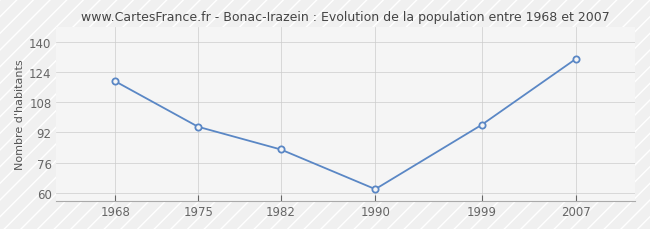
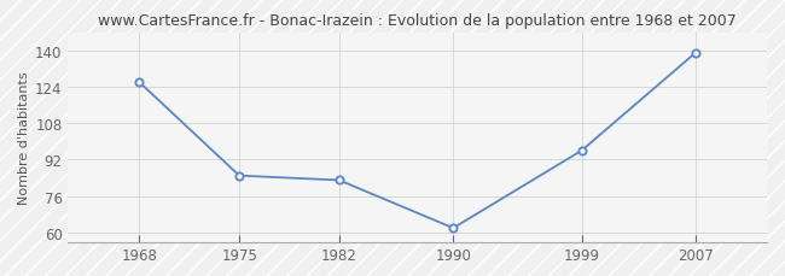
1968: 119 -> 126
1975: 95 -> 85
2007: 131 -> 139
